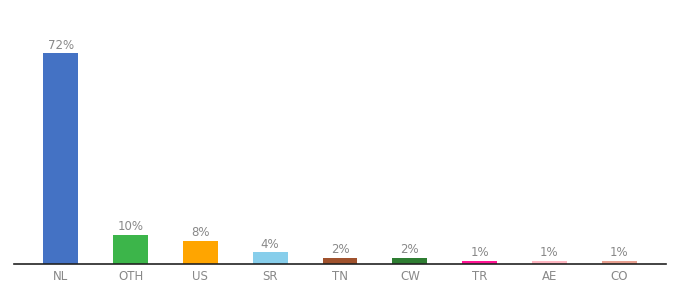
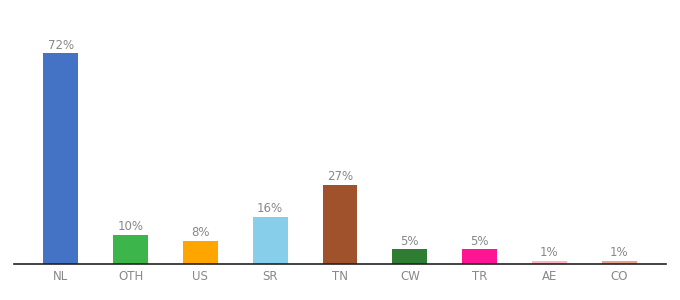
SR: 4% -> 16%
TN: 2% -> 27%
CW: 2% -> 5%
TR: 1% -> 5%
